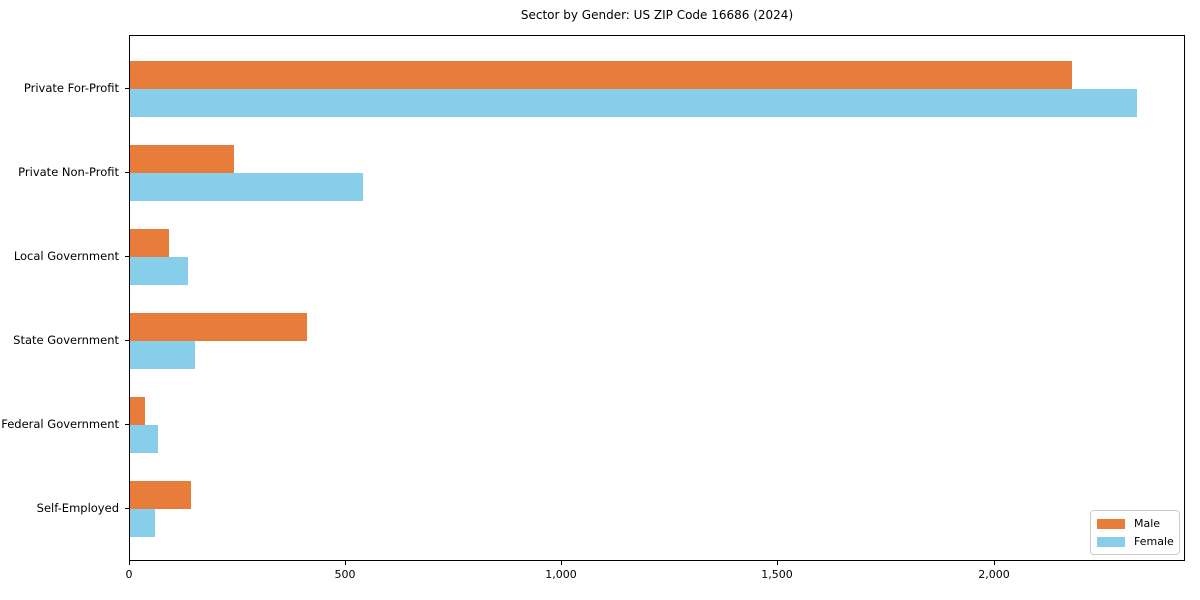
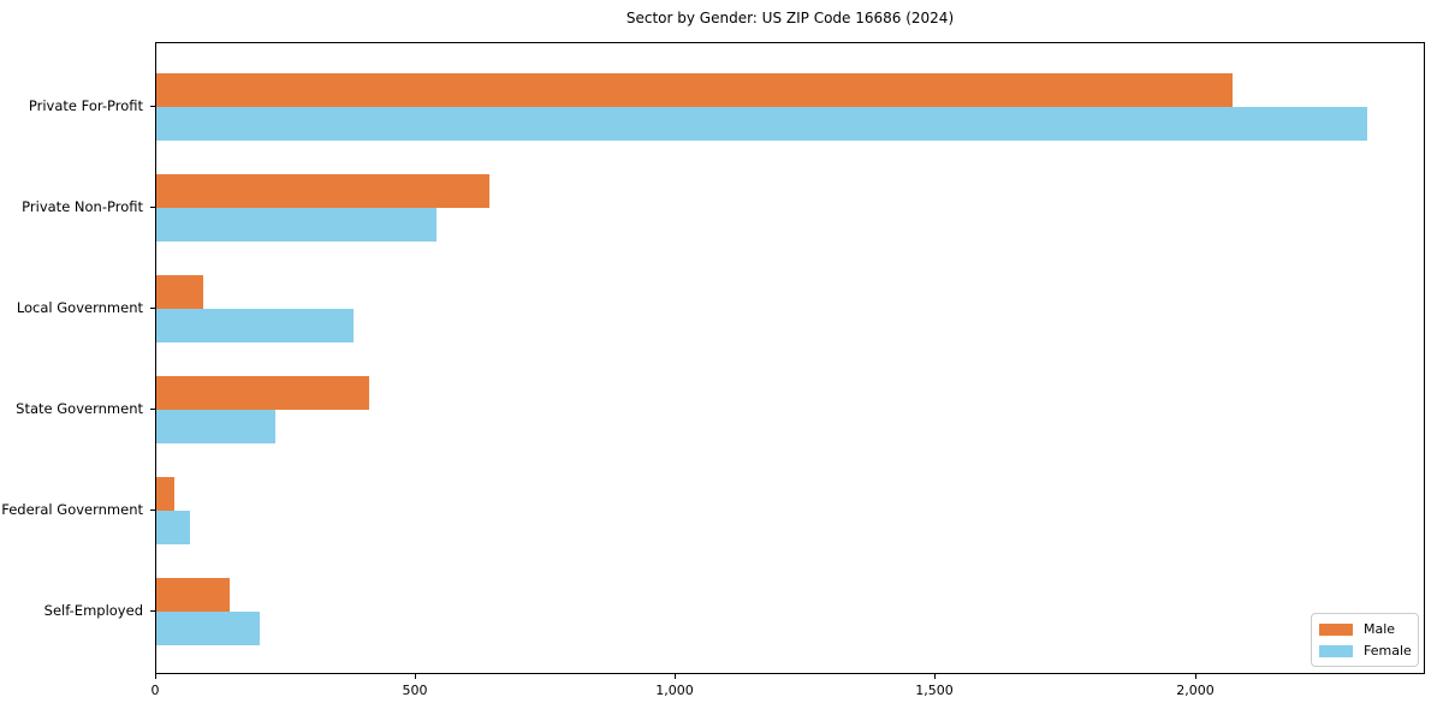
Male/Private For-Profit: 2180 -> 2070
Male/Private Non-Profit: 240 -> 640
Female/Local Government: 140 -> 380
Female/State Government: 150 -> 230
Female/Self-Employed: 60 -> 200
